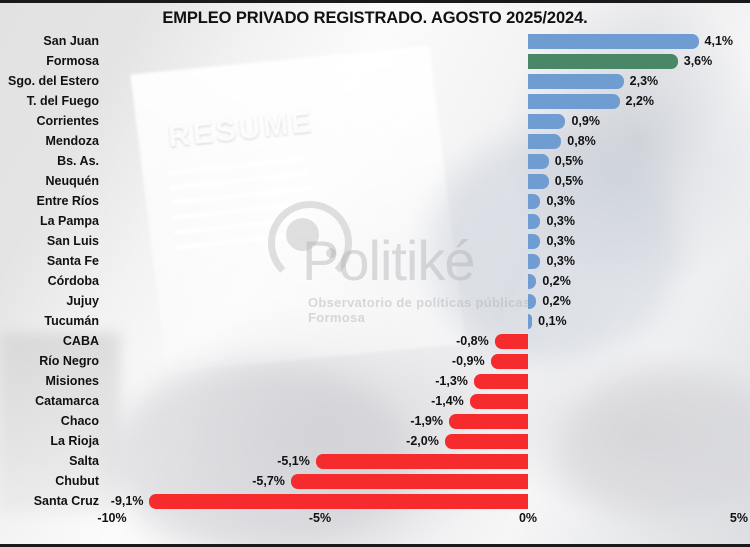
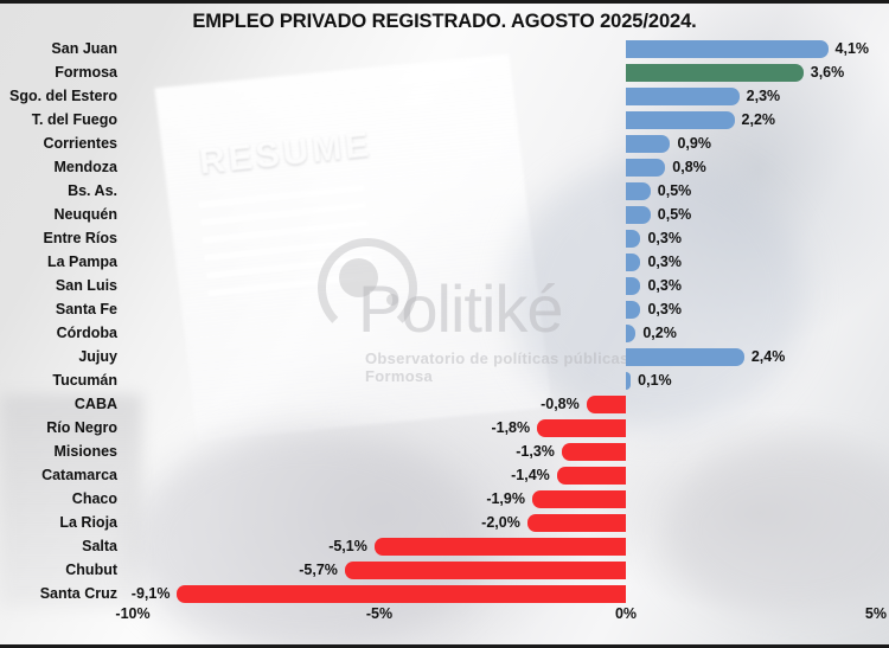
Jujuy: 0,2% -> 2,4%
Río Negro: -0,9% -> -1,8%
